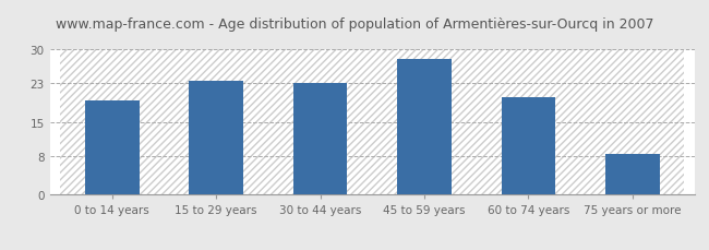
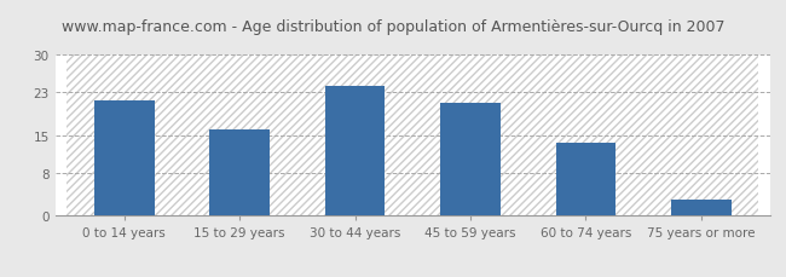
0 to 14 years: 19.5 -> 21.5
15 to 29 years: 23.5 -> 16.0
30 to 44 years: 23.0 -> 24.2
45 to 59 years: 28.0 -> 21.0
60 to 74 years: 20.0 -> 13.5
75 years or more: 8.5 -> 3.0
